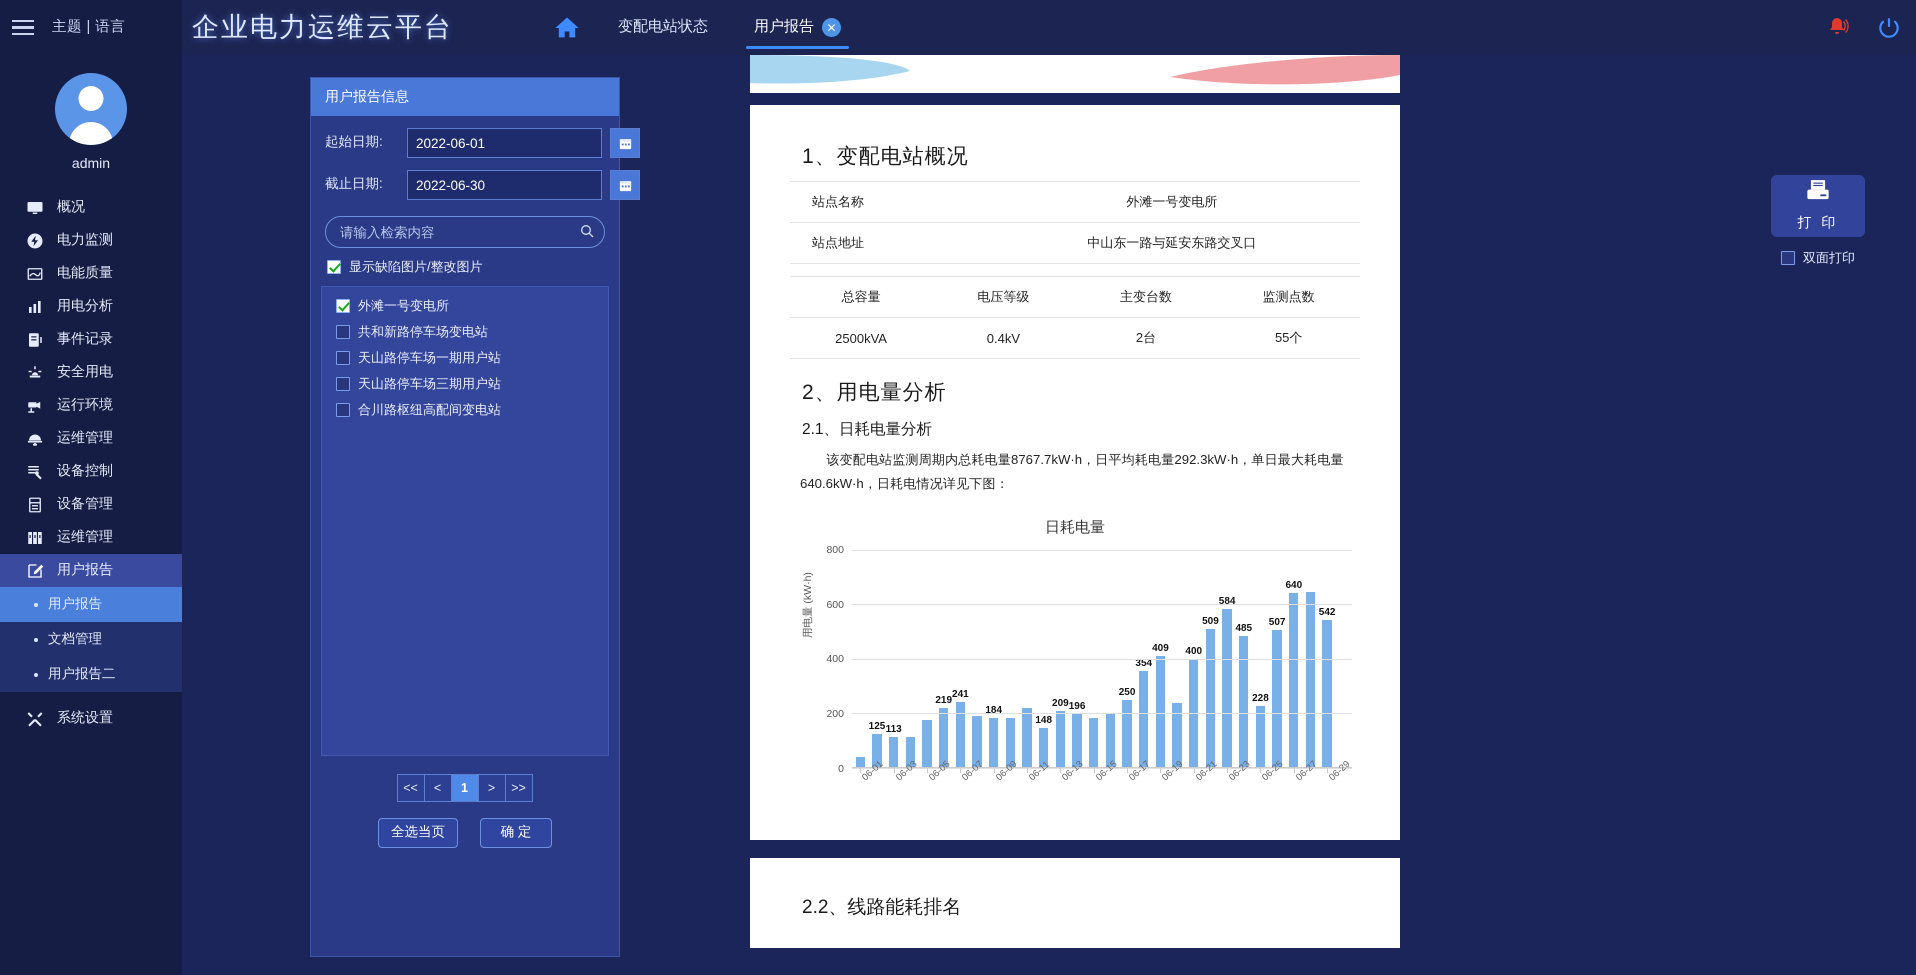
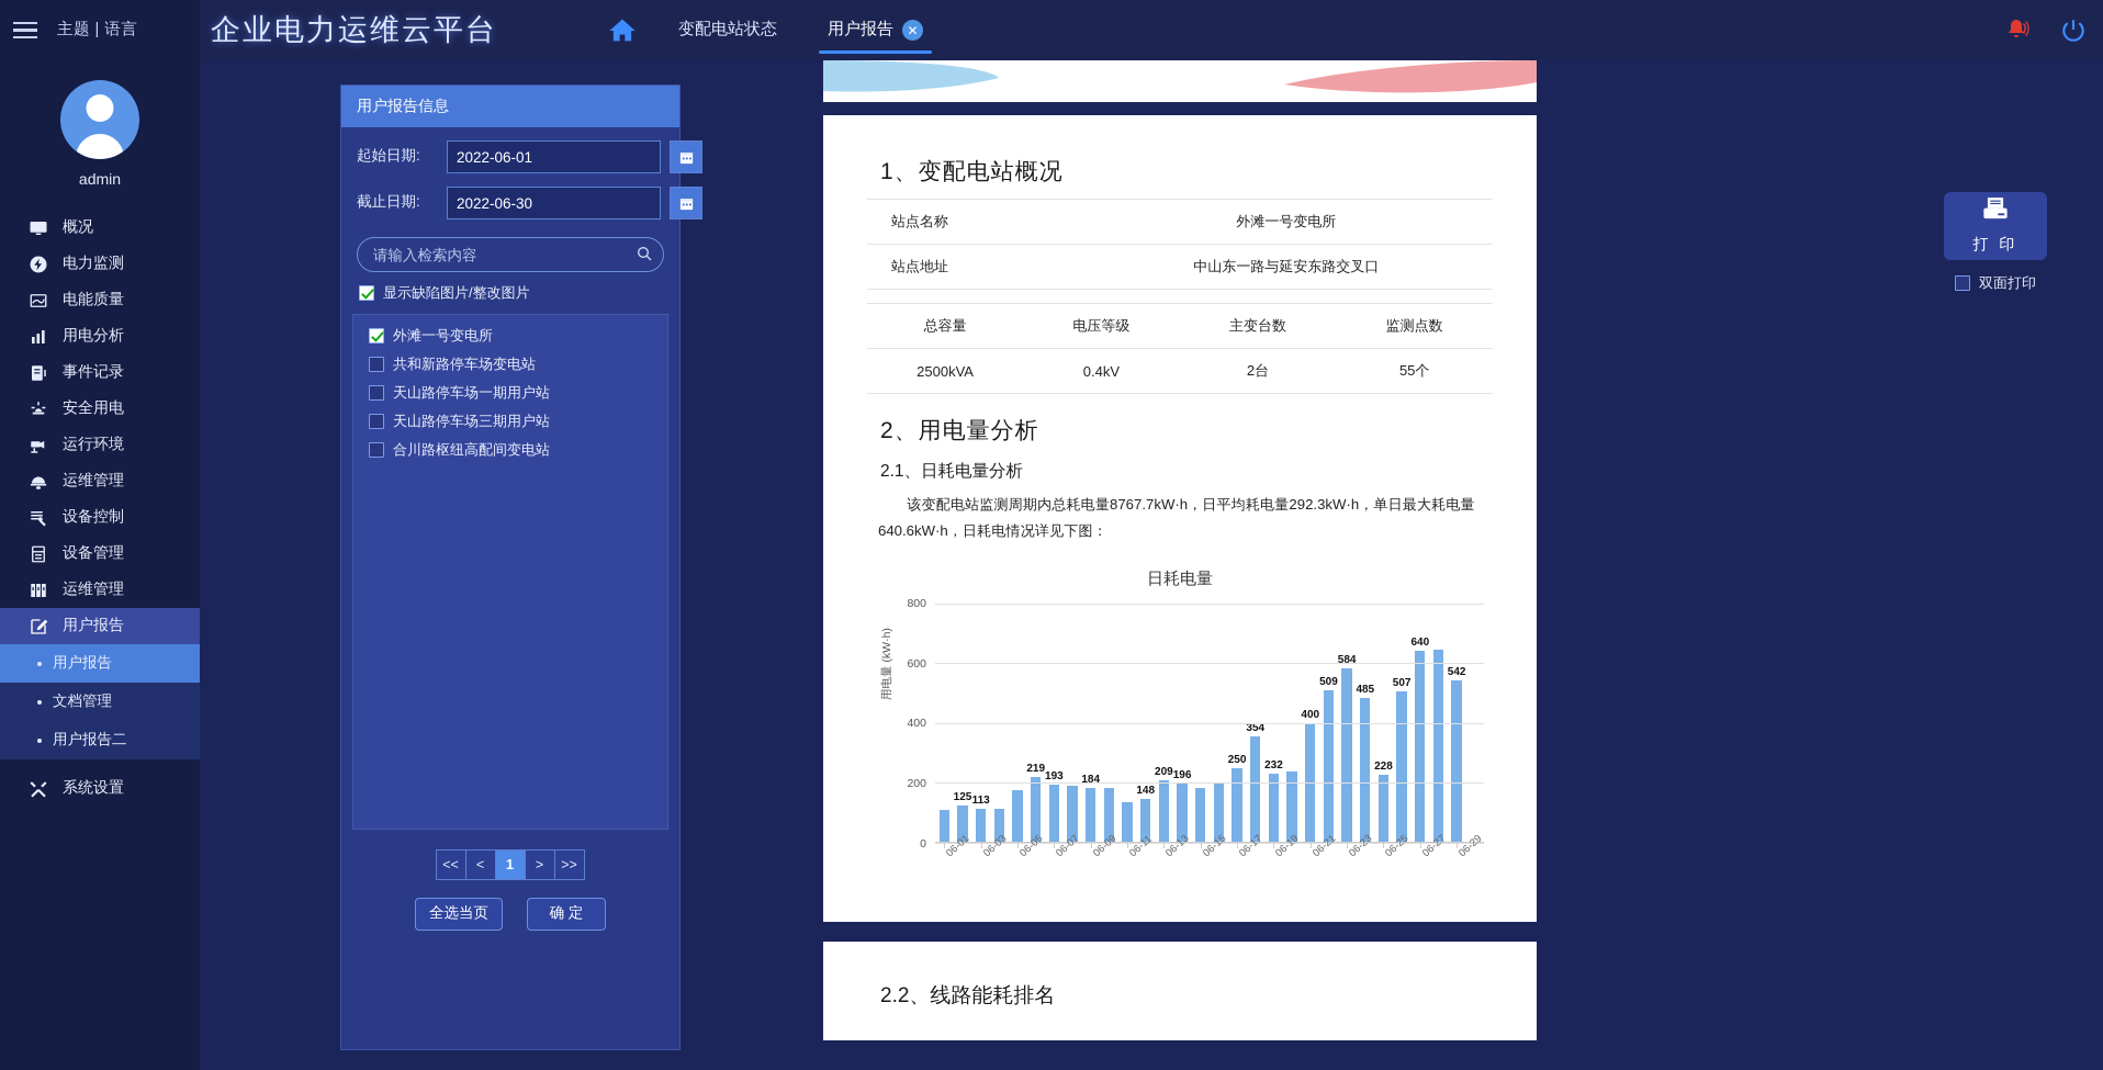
06-01: 40 -> 110
06-07: 241 -> 193
06-11: 220 -> 140
06-19: 409 -> 232
